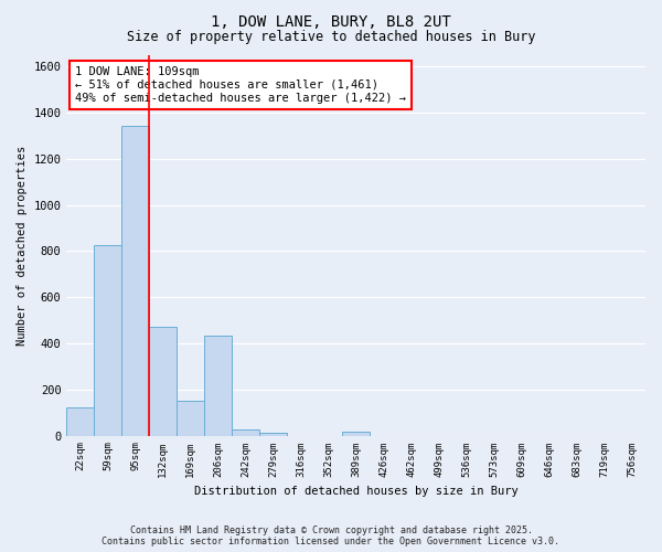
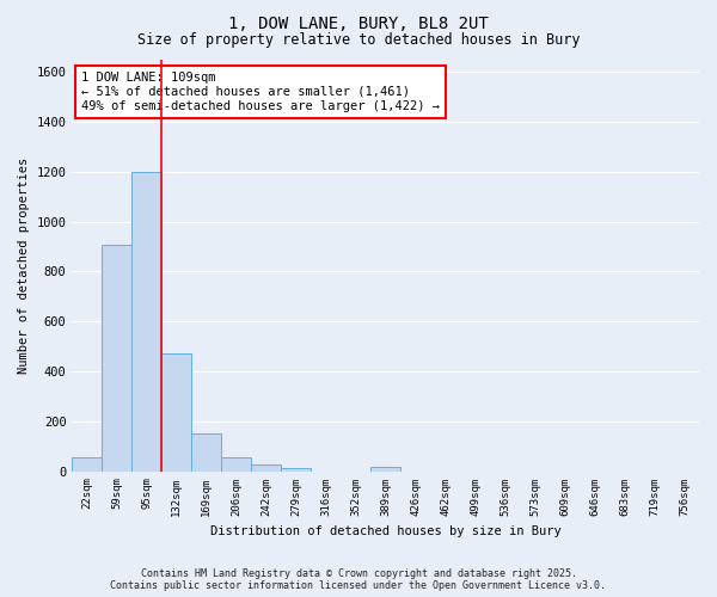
22sqm: 120 -> 55
59sqm: 825 -> 910
95sqm: 1345 -> 1200
206sqm: 435 -> 55
